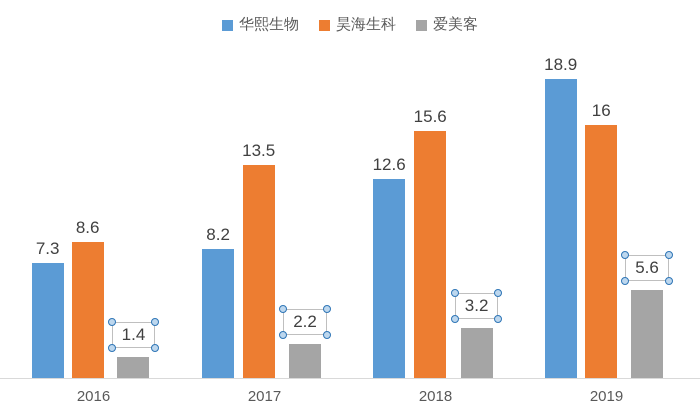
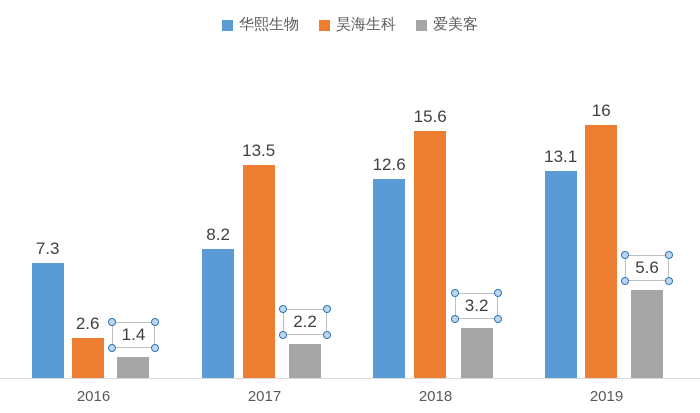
昊海生科/2016: 8.6 -> 2.6
华熙生物/2019: 18.9 -> 13.1
